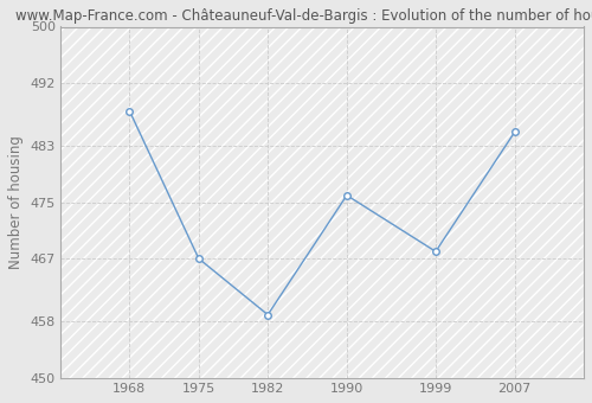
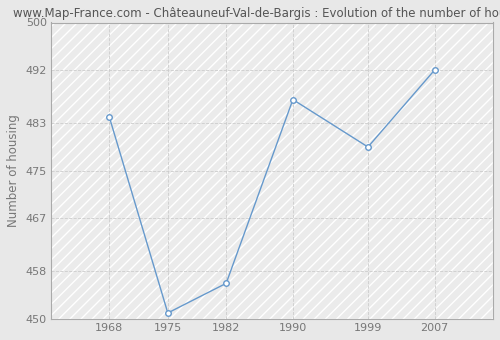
1968: 488 -> 484
1975: 467 -> 451
1982: 459 -> 456
1990: 476 -> 487
1999: 468 -> 479
2007: 485 -> 492
